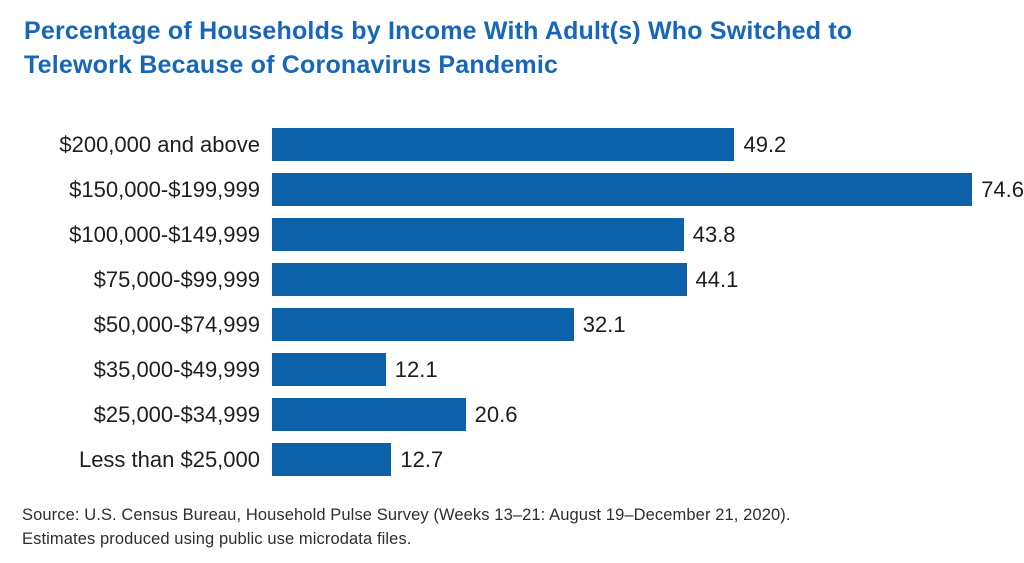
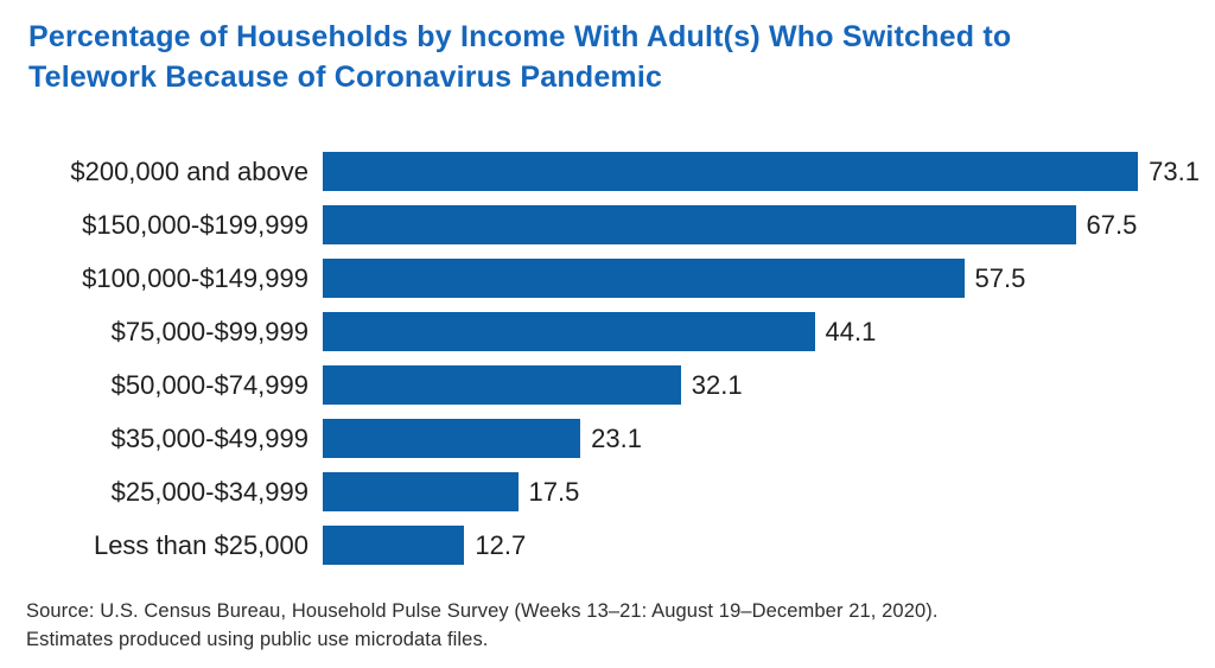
$200,000 and above: 49.2 -> 73.1
$150,000-$199,999: 74.6 -> 67.5
$100,000-$149,999: 43.8 -> 57.5
$35,000-$49,999: 12.1 -> 23.1
$25,000-$34,999: 20.6 -> 17.5
